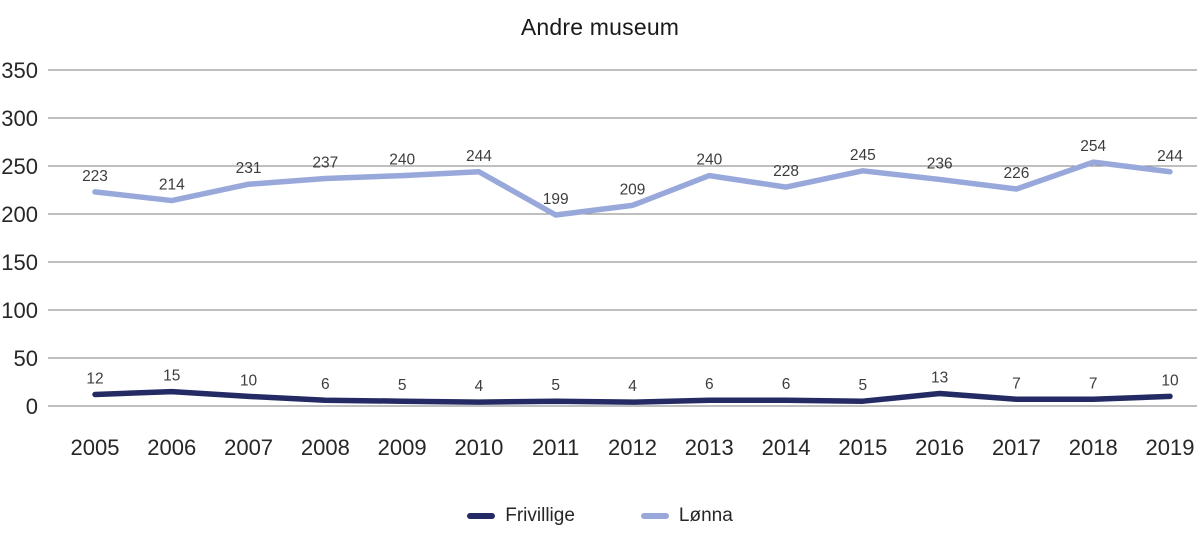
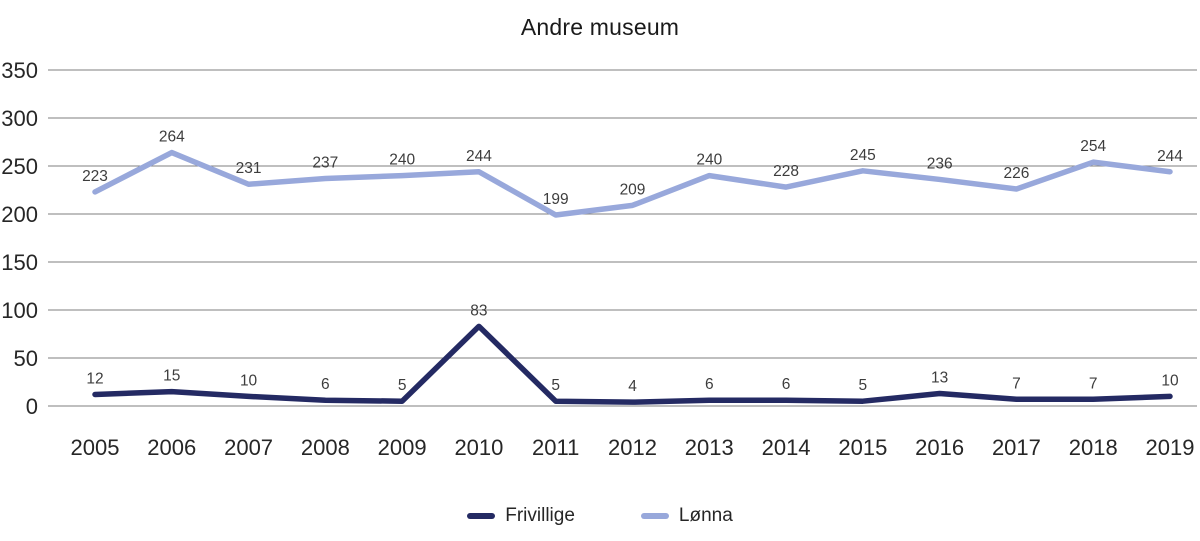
Lønna/2006: 214 -> 264
Frivillige/2010: 4 -> 83
